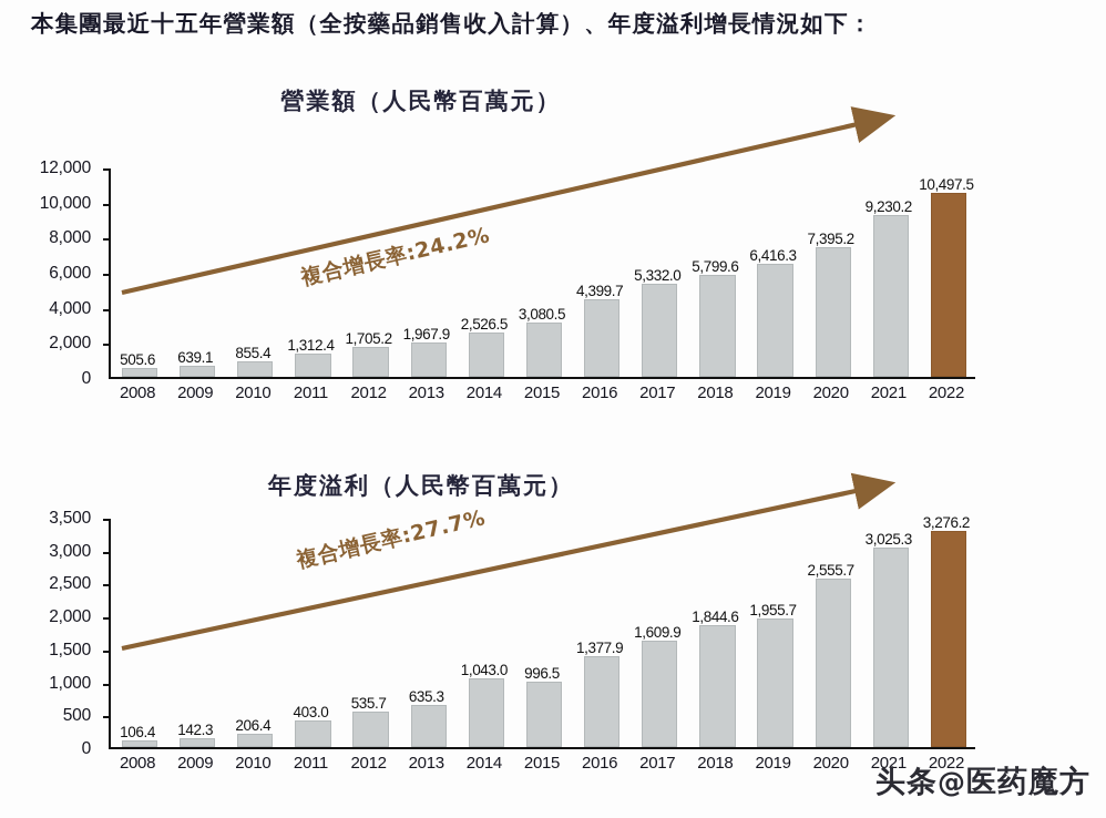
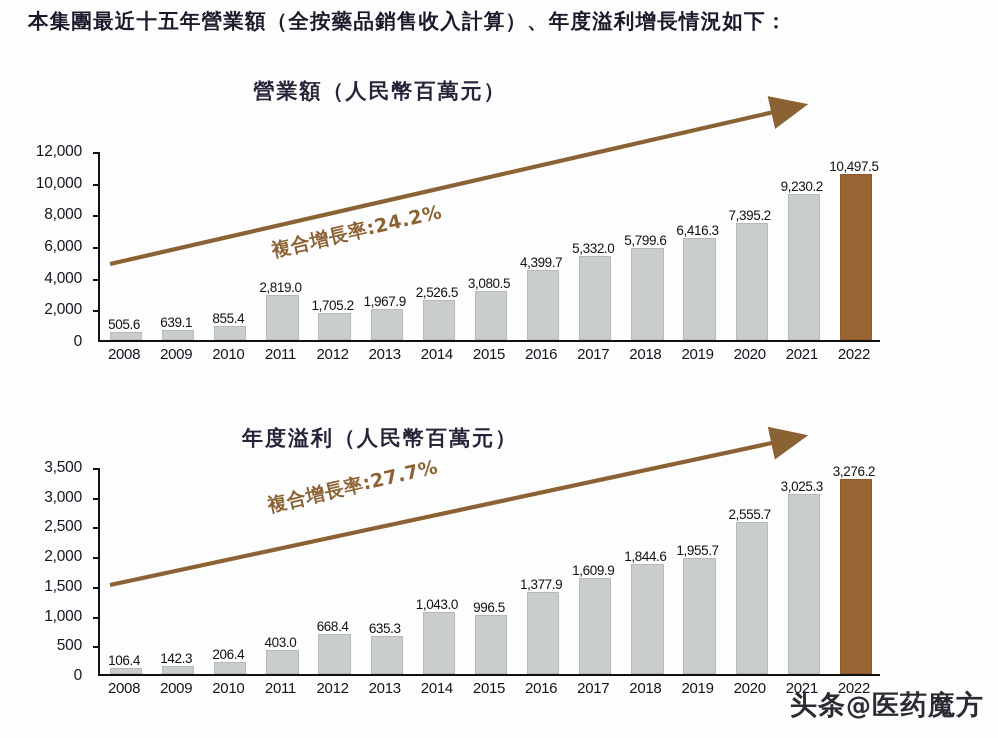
營業額（人民幣百萬元）/2011: 1,312.4 -> 2,819.0
年度溢利（人民幣百萬元）/2012: 535.7 -> 668.4
